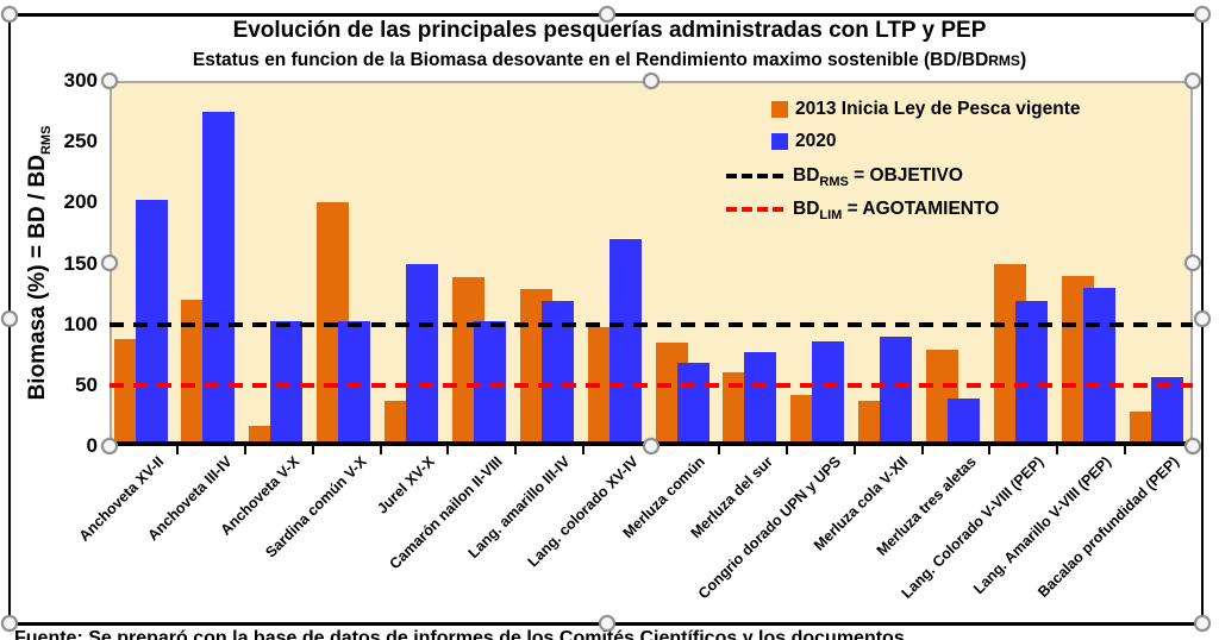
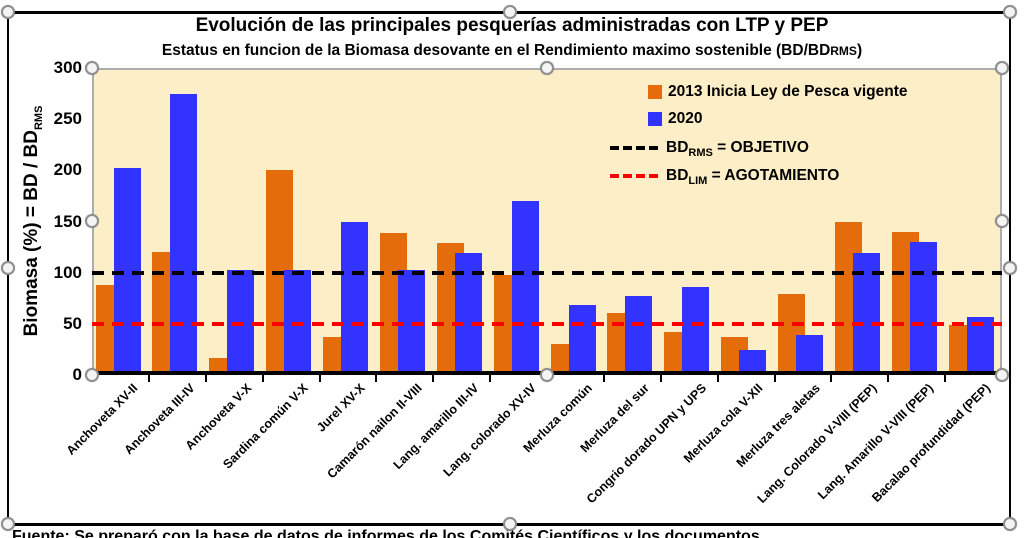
2013 Inicia Ley de Pesca vigente/Merluza común: 85 -> 30
2020/Merluza cola V-XII: 90 -> 24
2013 Inicia Ley de Pesca vigente/Bacalao profundidad (PEP): 28 -> 49
